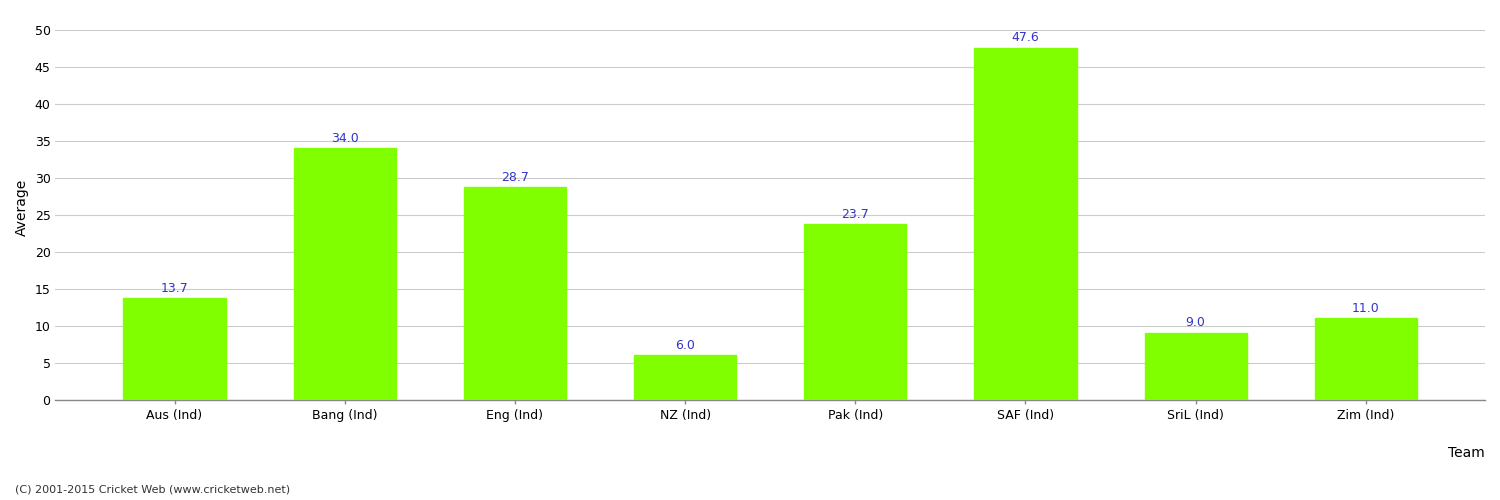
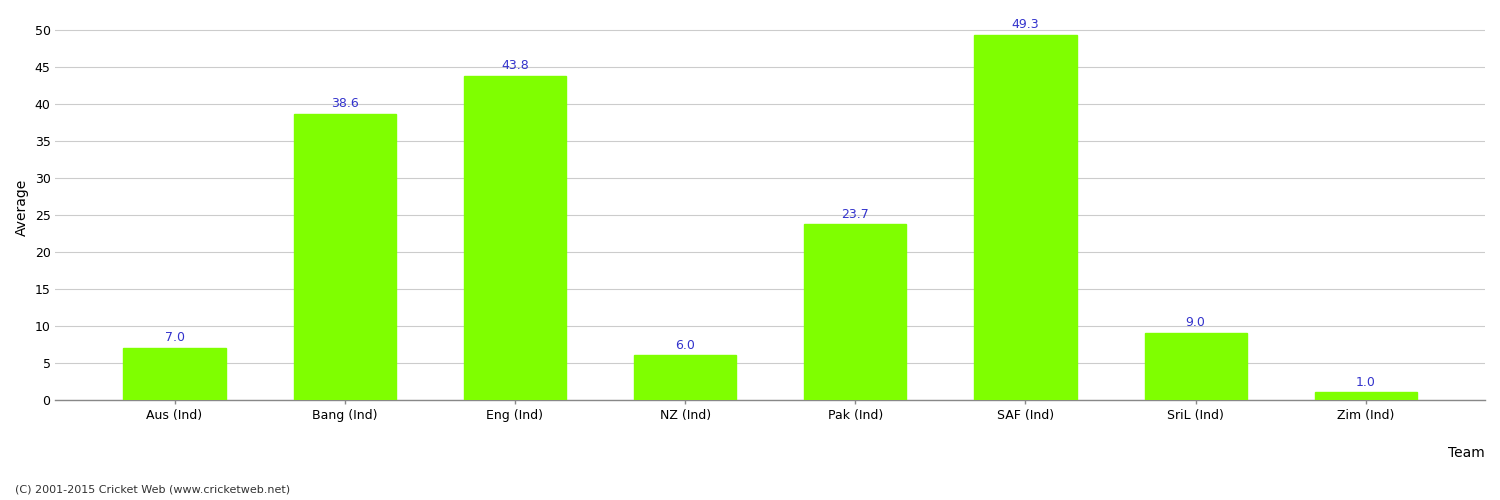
Aus (Ind): 13.7 -> 7.0
Bang (Ind): 34.0 -> 38.6
Eng (Ind): 28.7 -> 43.8
SAF (Ind): 47.6 -> 49.3
Zim (Ind): 11.0 -> 1.0
